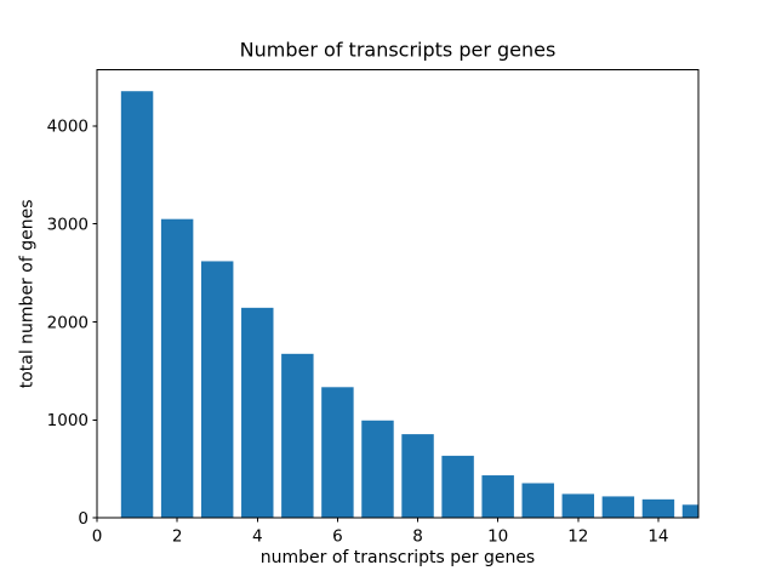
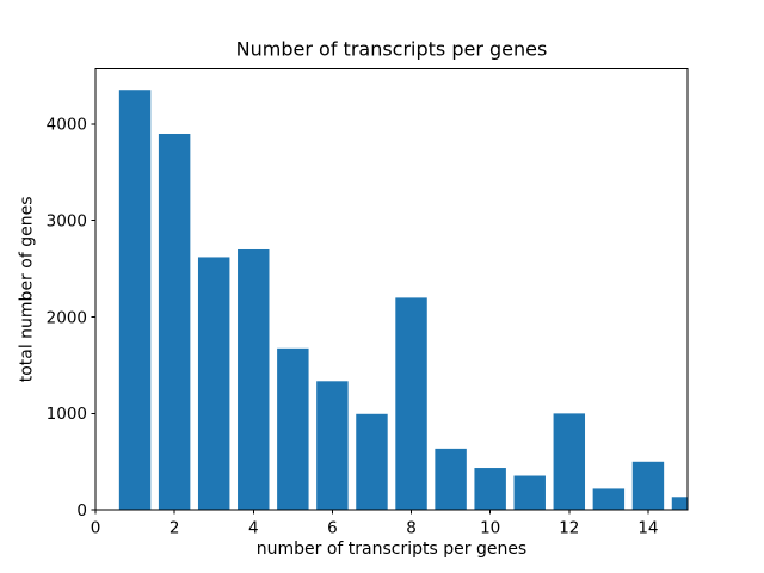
2: 3000 -> 3900
4: 2100 -> 2700
8: 900 -> 2200
12: 200 -> 1000
14: 200 -> 500
